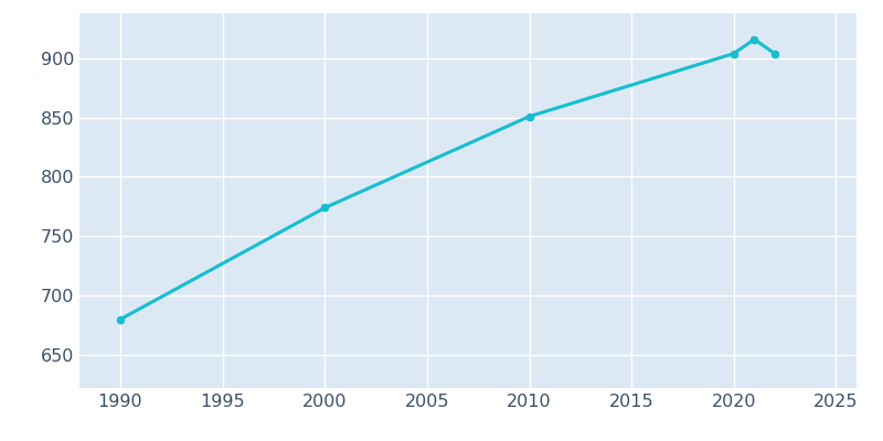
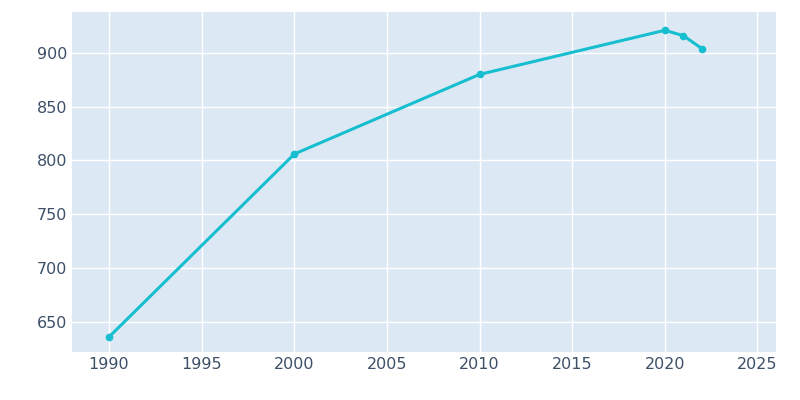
1990: 680 -> 636
2000: 774 -> 806
2010: 851 -> 880
2020: 904 -> 921
